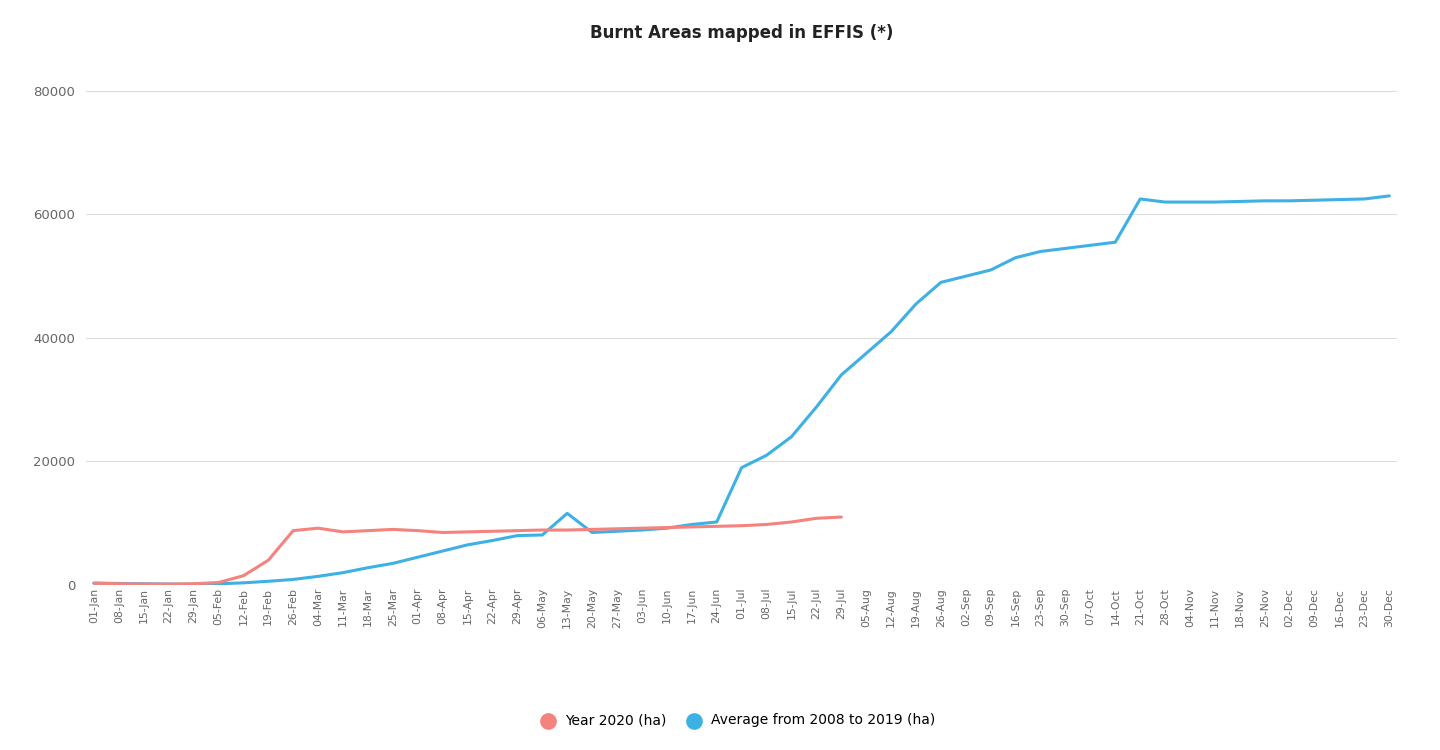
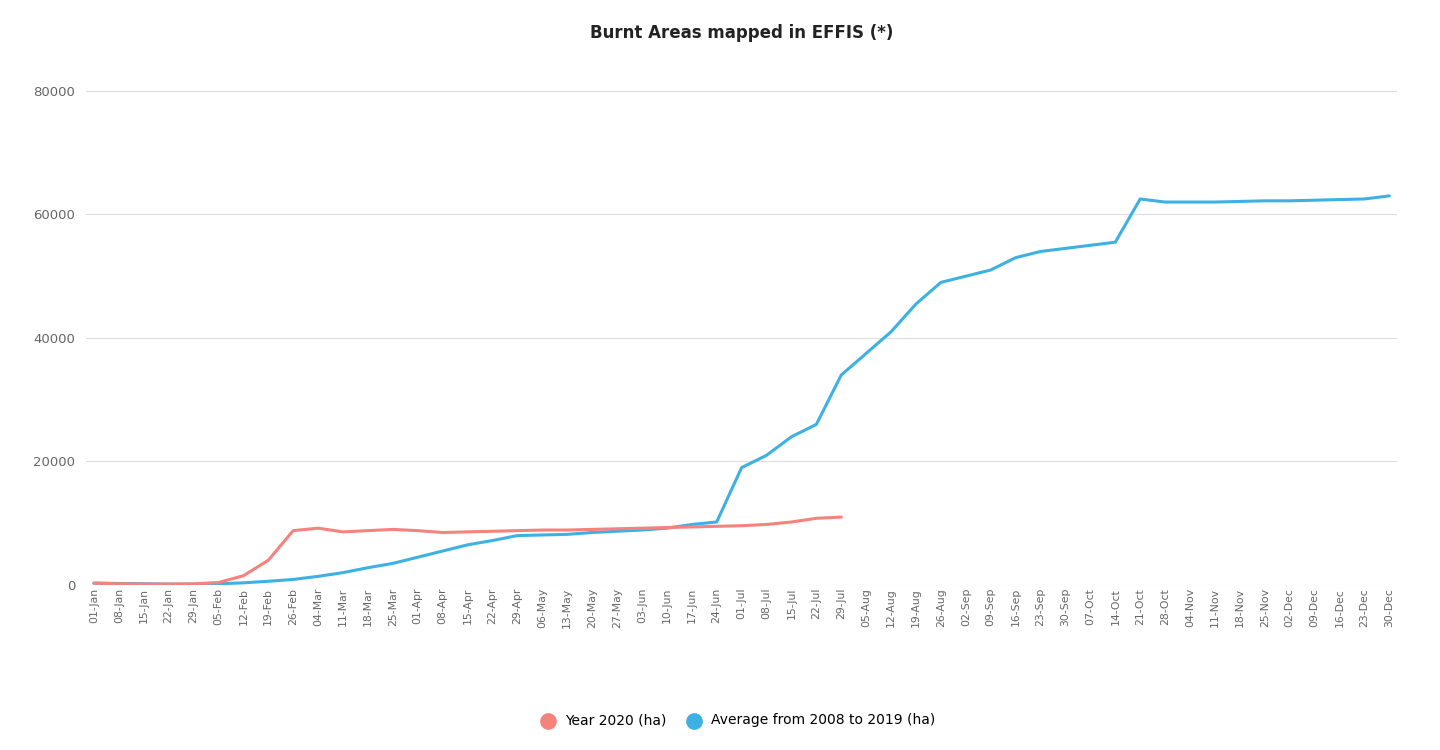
Average from 2008 to 2019 (ha)/13-May: 11600 -> 8200
Average from 2008 to 2019 (ha)/22-Jul: 28800 -> 26000
